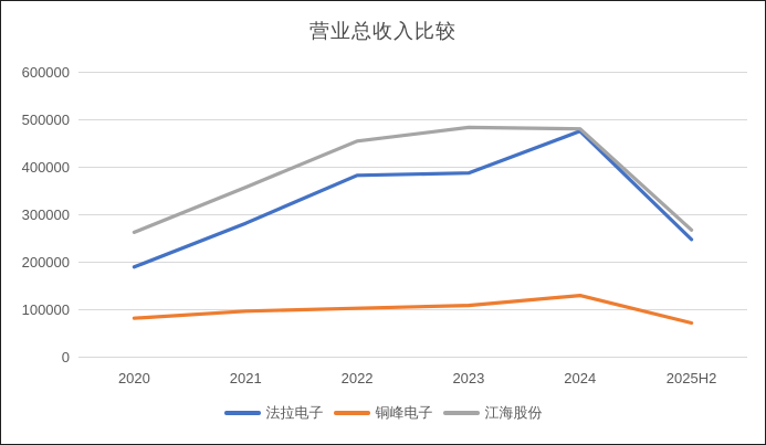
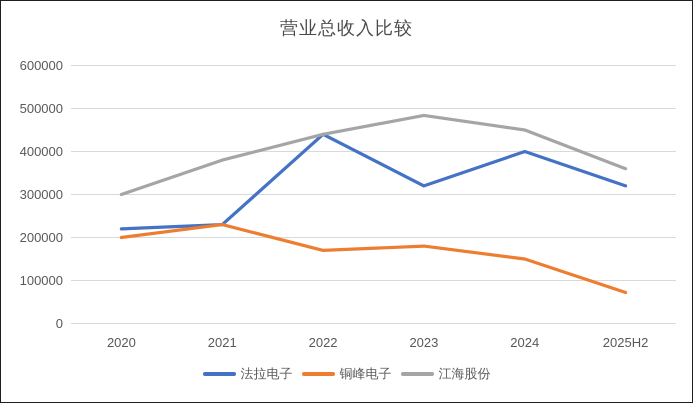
法拉电子/2020: 190000 -> 220000
铜峰电子/2020: 80000 -> 200000
江海股份/2020: 260000 -> 300000
法拉电子/2021: 280000 -> 230000
铜峰电子/2021: 100000 -> 230000
江海股份/2021: 360000 -> 380000
法拉电子/2022: 380000 -> 440000
铜峰电子/2022: 100000 -> 170000
江海股份/2022: 460000 -> 440000
法拉电子/2023: 390000 -> 320000
铜峰电子/2023: 110000 -> 180000
法拉电子/2024: 480000 -> 400000
铜峰电子/2024: 130000 -> 150000
江海股份/2024: 480000 -> 450000
法拉电子/2025H2: 250000 -> 320000
江海股份/2025H2: 270000 -> 360000
